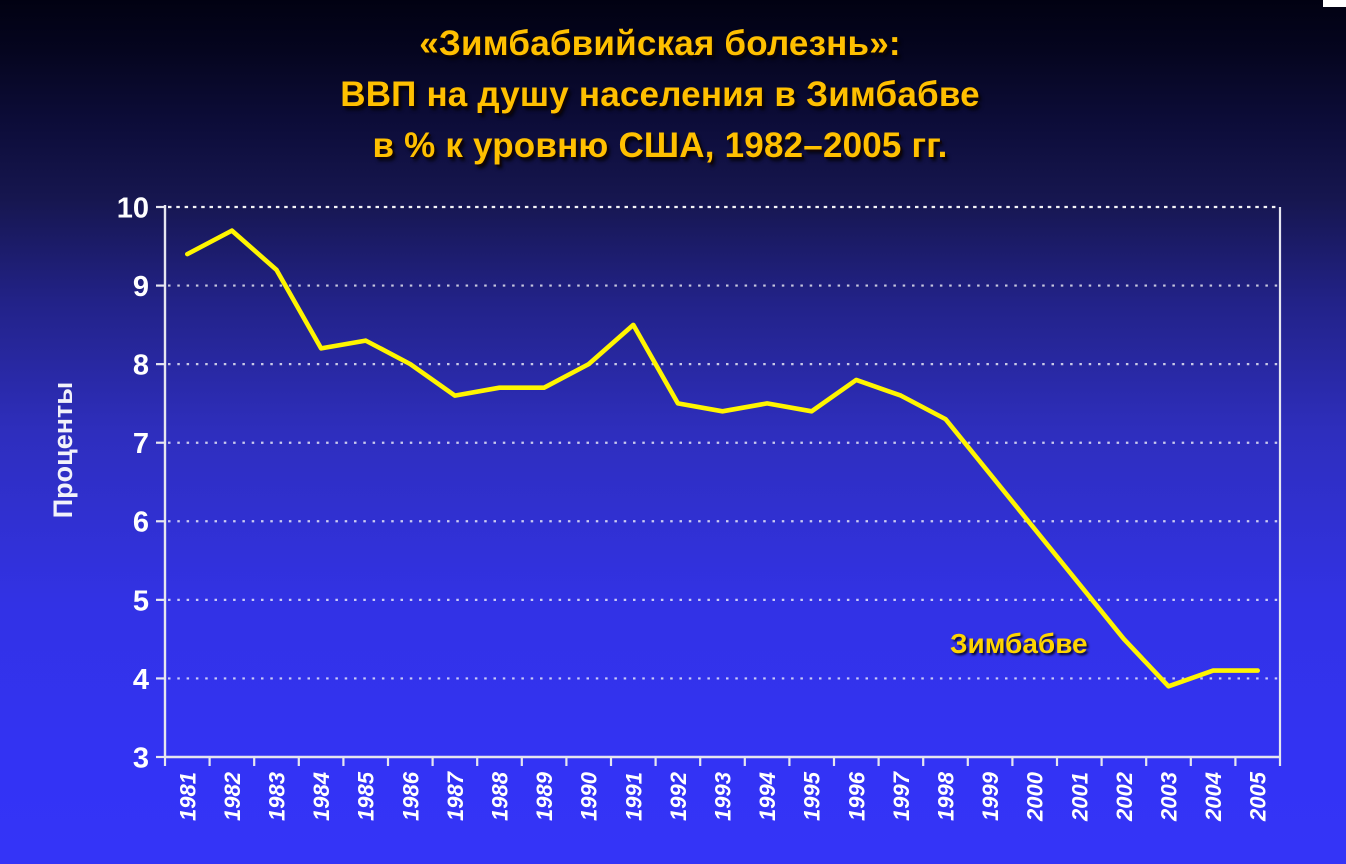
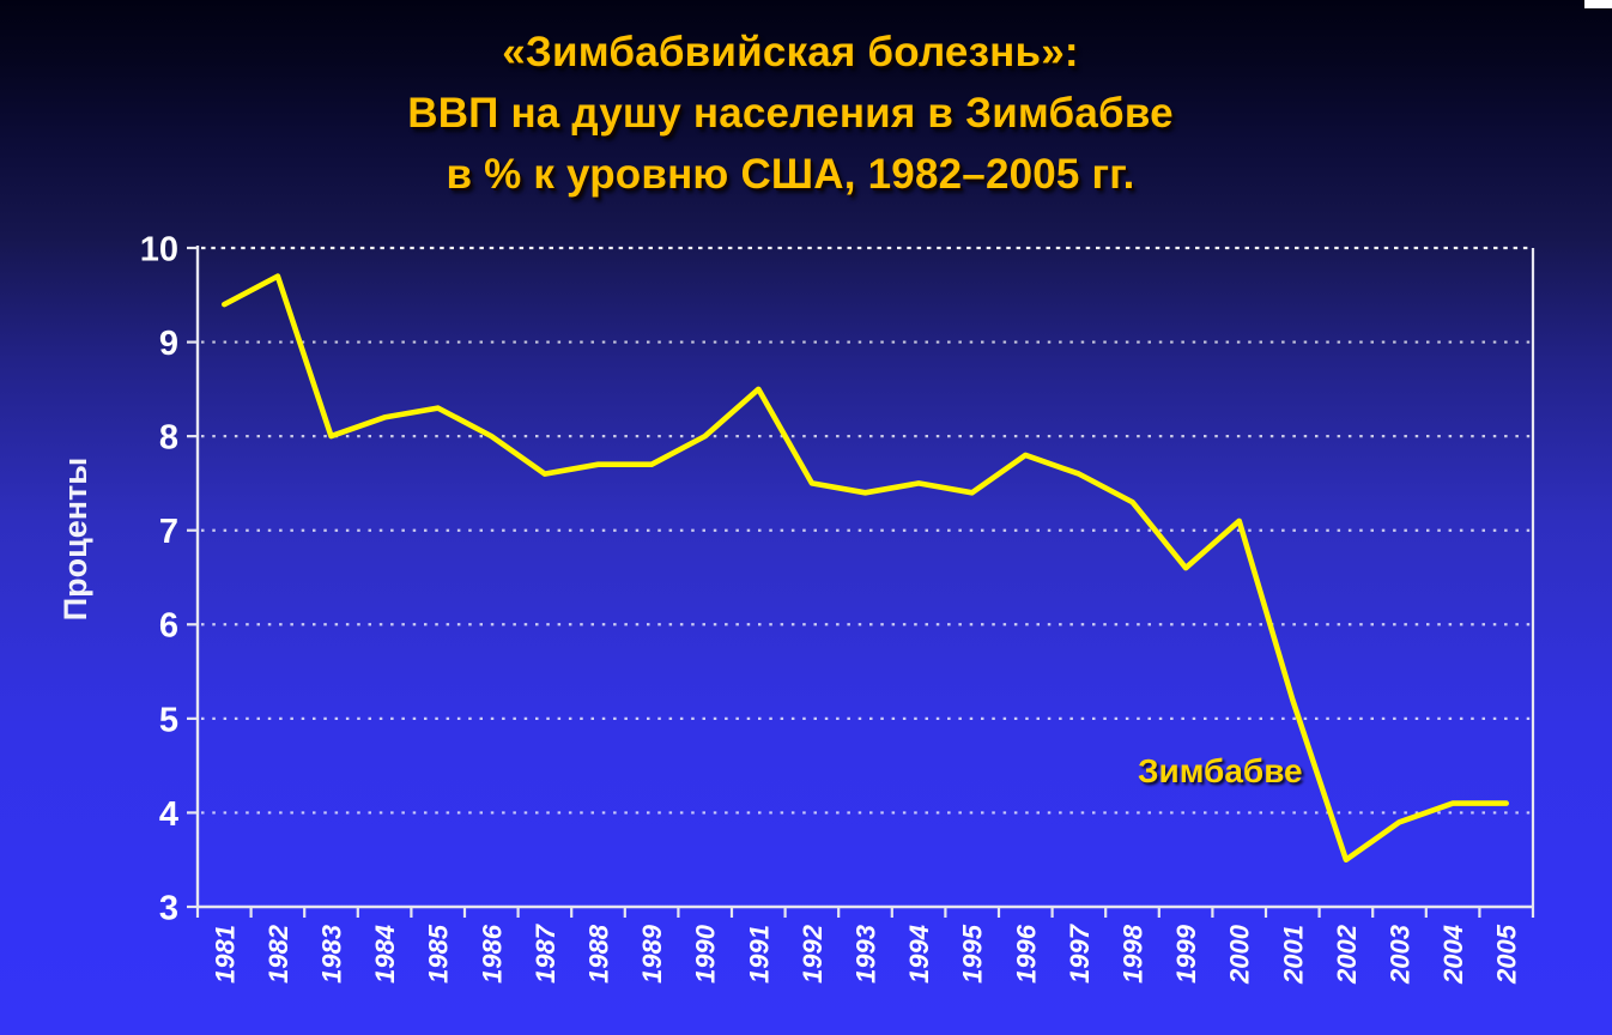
1983: 9.2 -> 8.0
2000: 5.9 -> 7.1
2002: 4.5 -> 3.5
